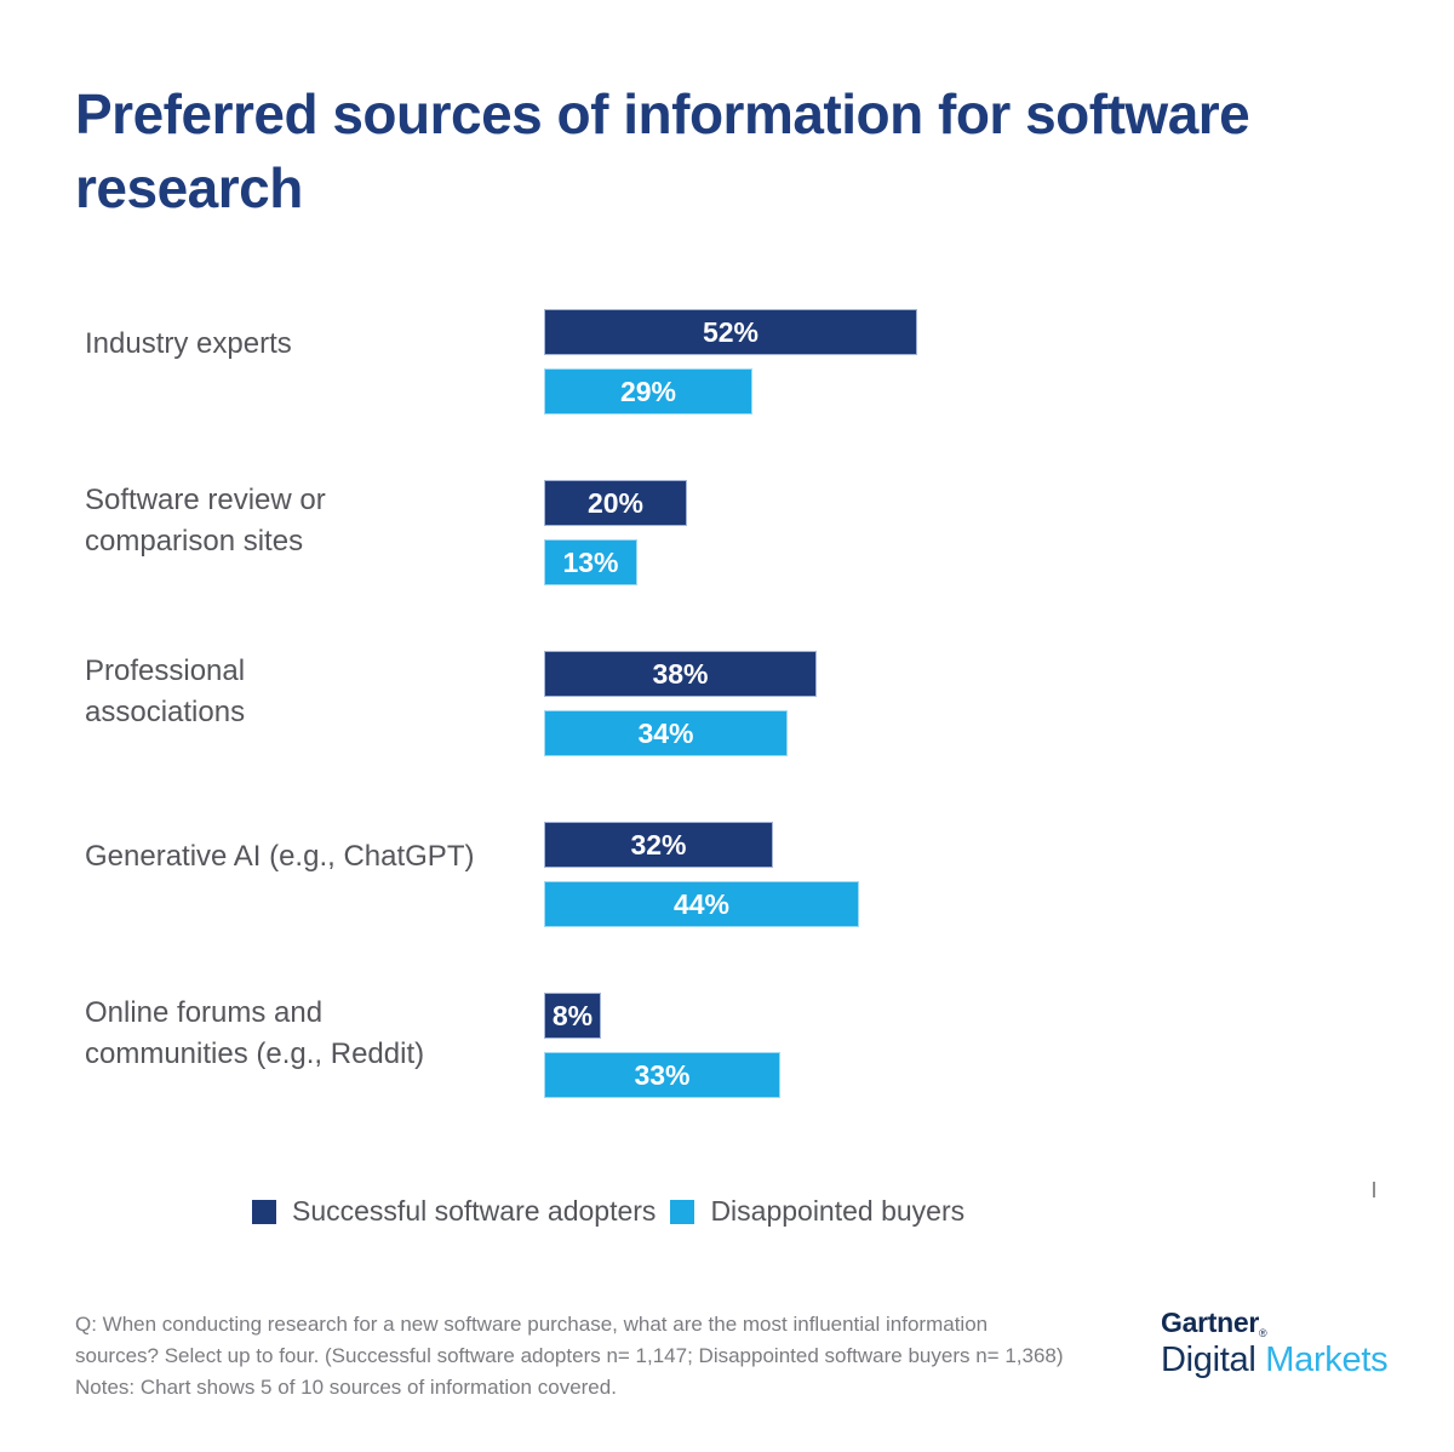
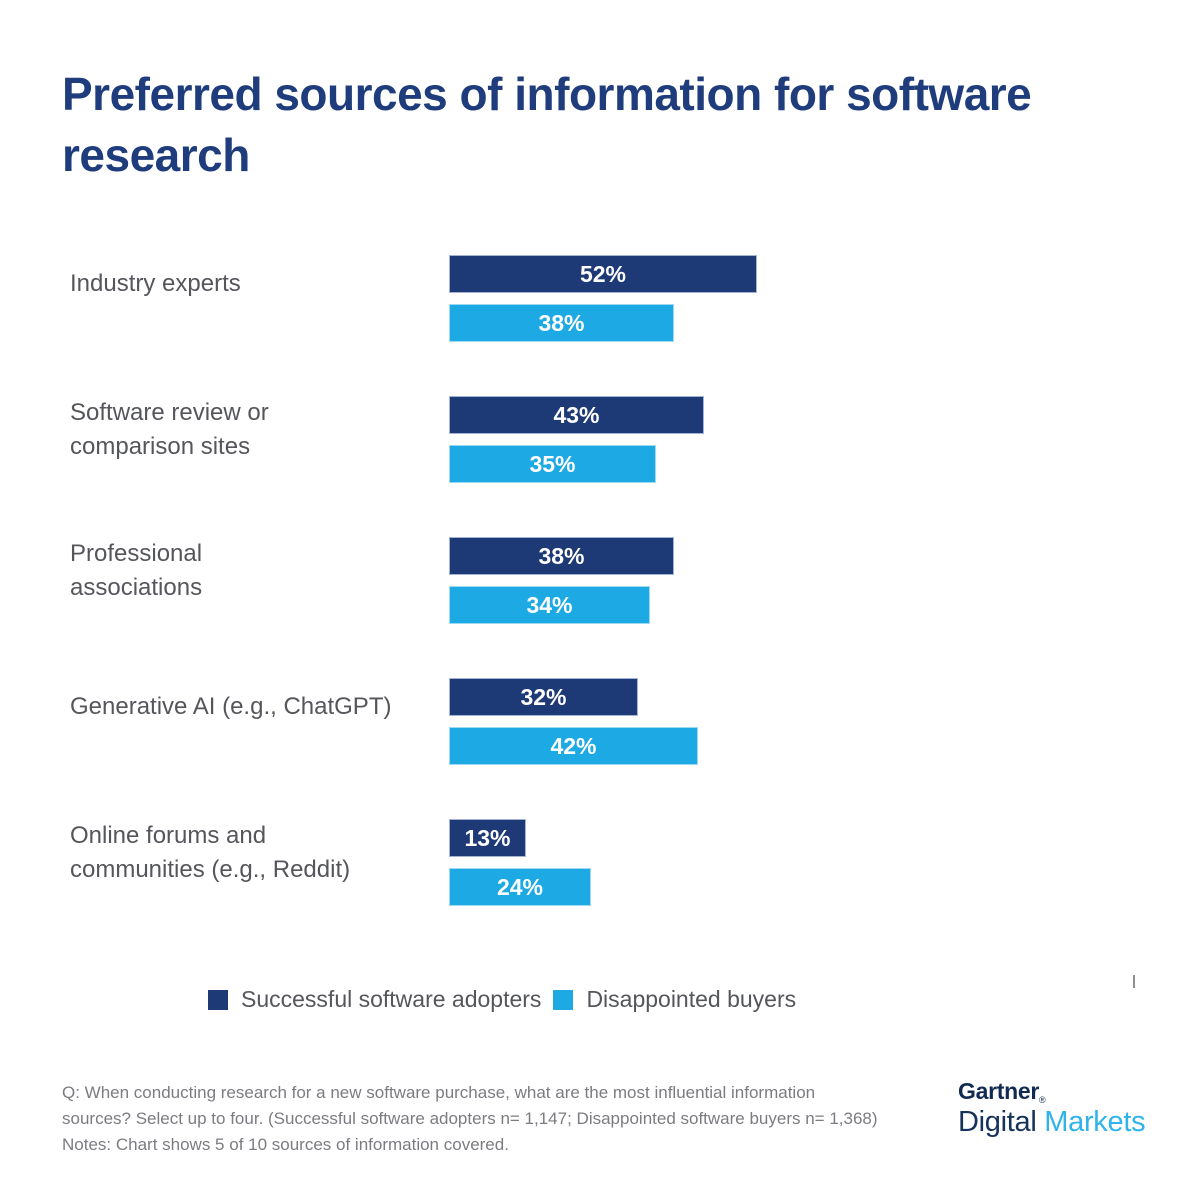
Disappointed buyers/Industry experts: 29% -> 38%
Successful software adopters/Software review or comparison sites: 20% -> 43%
Disappointed buyers/Software review or comparison sites: 13% -> 35%
Disappointed buyers/Generative AI (e.g., ChatGPT): 44% -> 42%
Successful software adopters/Online forums and communities (e.g., Reddit): 8% -> 13%
Disappointed buyers/Online forums and communities (e.g., Reddit): 33% -> 24%
